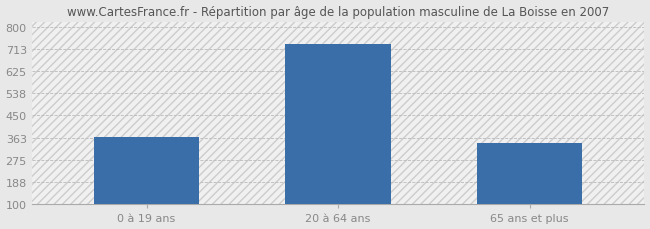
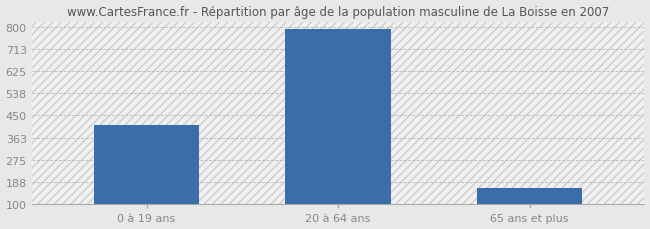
0 à 19 ans: 365 -> 413
20 à 64 ans: 730 -> 790
65 ans et plus: 340 -> 163
